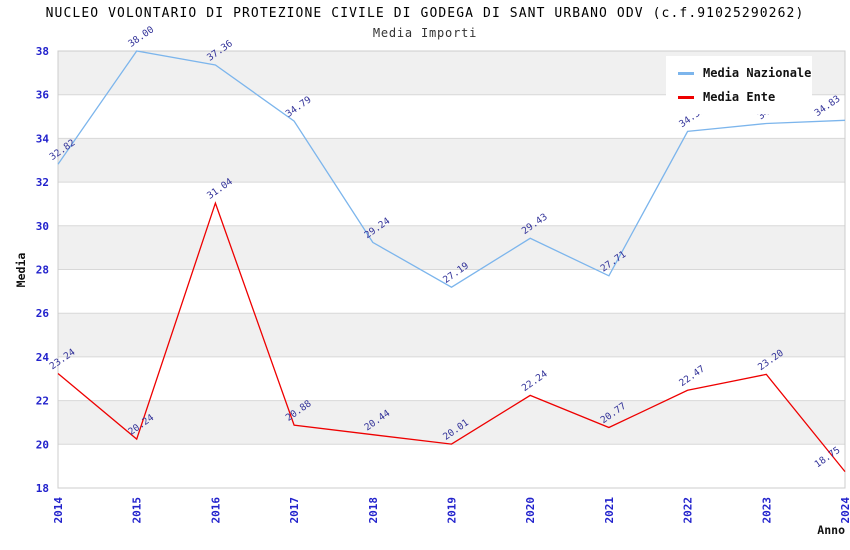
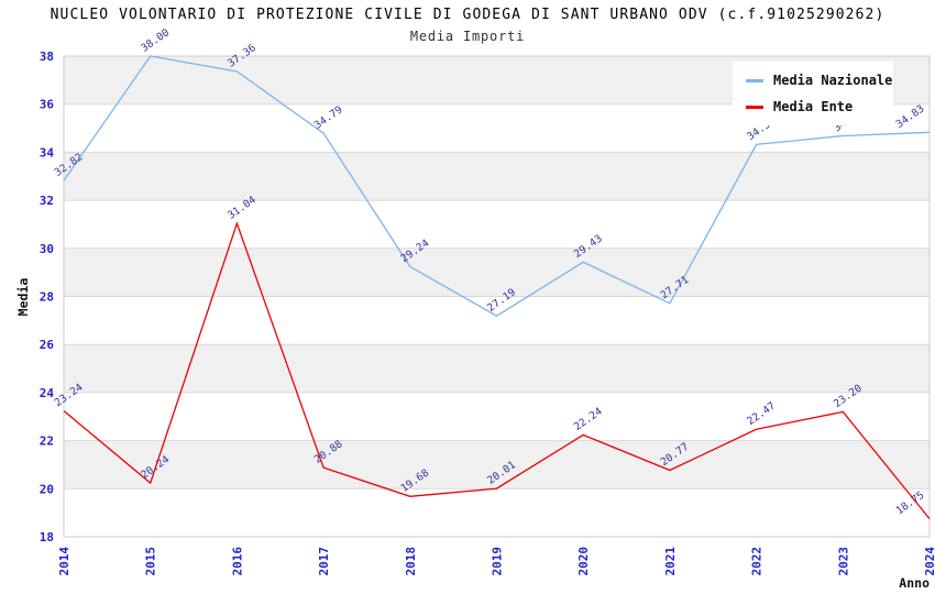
Media Ente/2018: 20.44 -> 19.68
